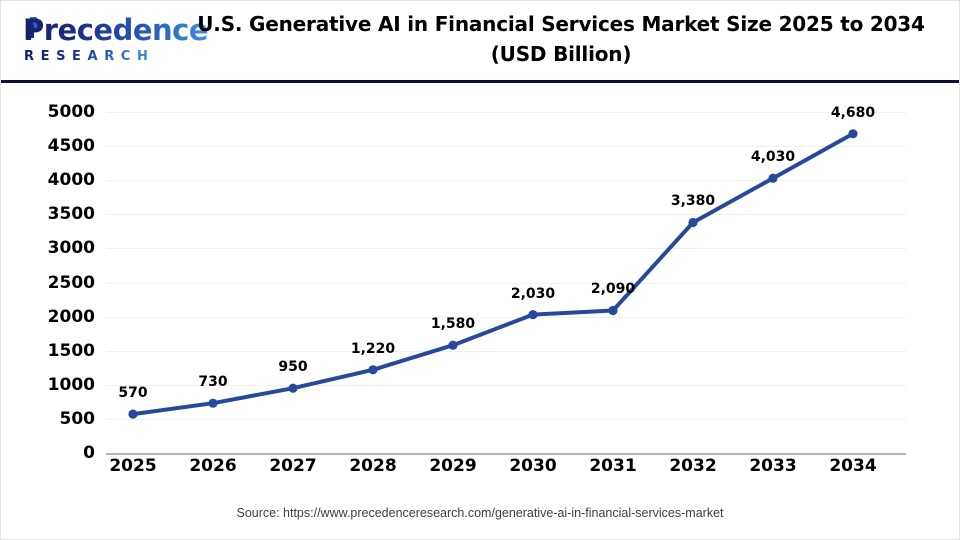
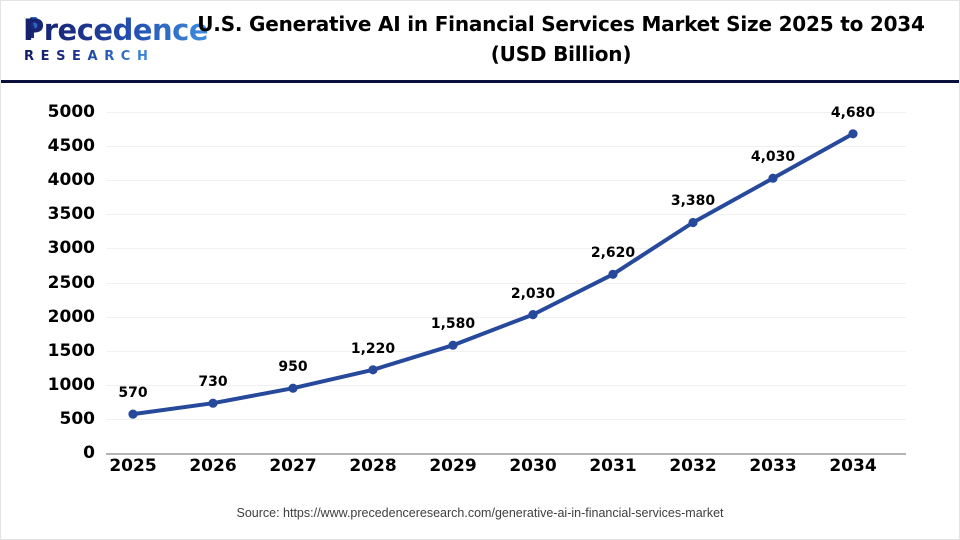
2031: 2,090 -> 2,620
